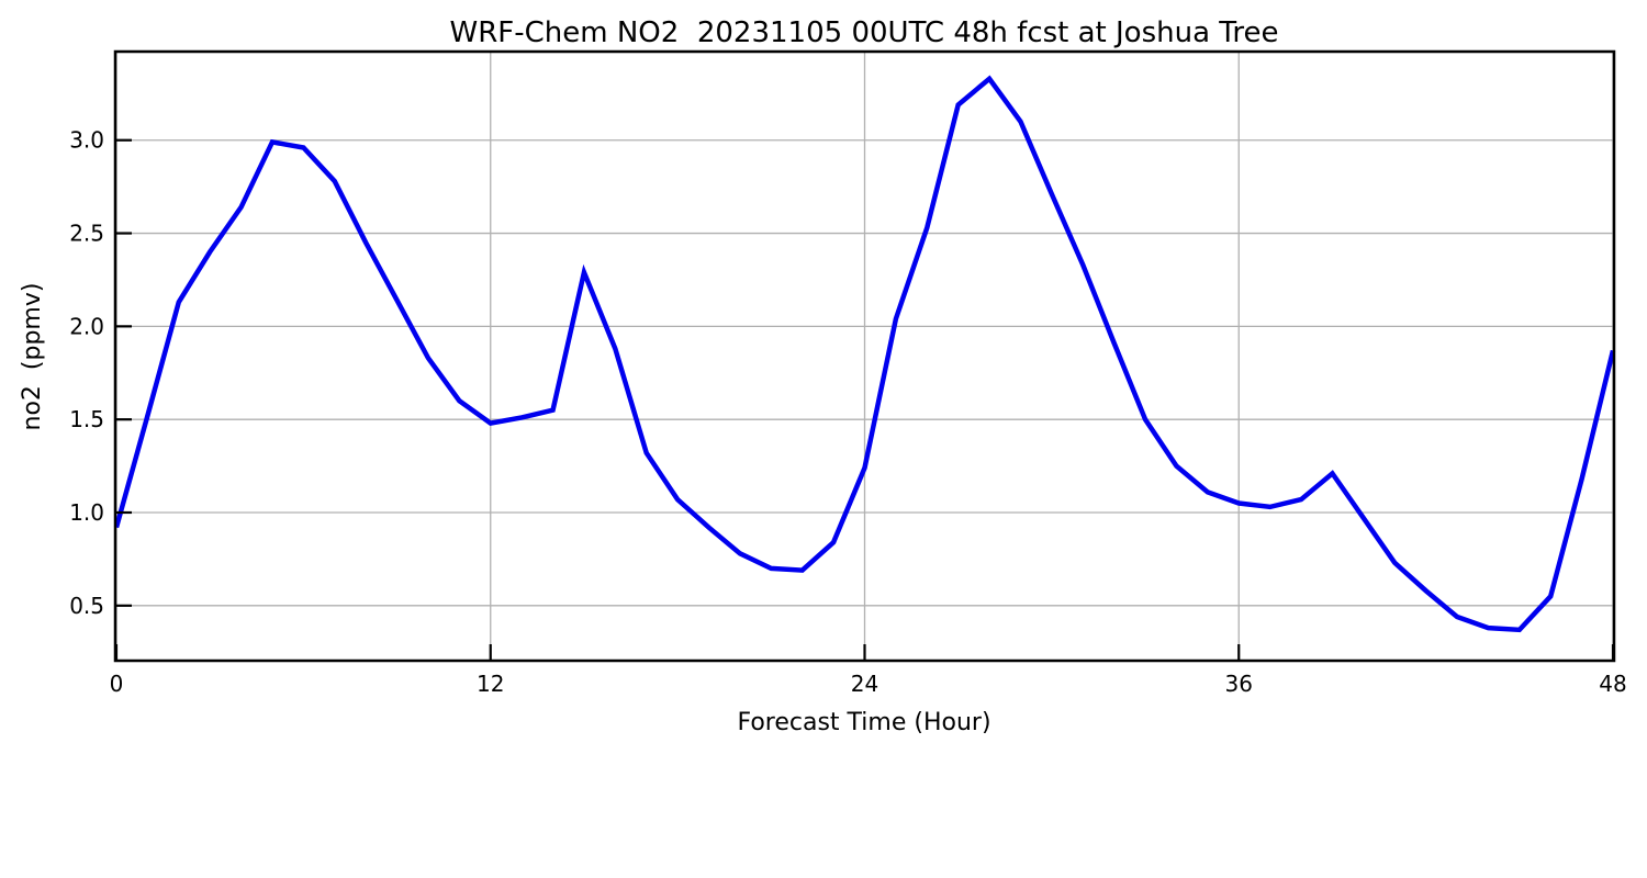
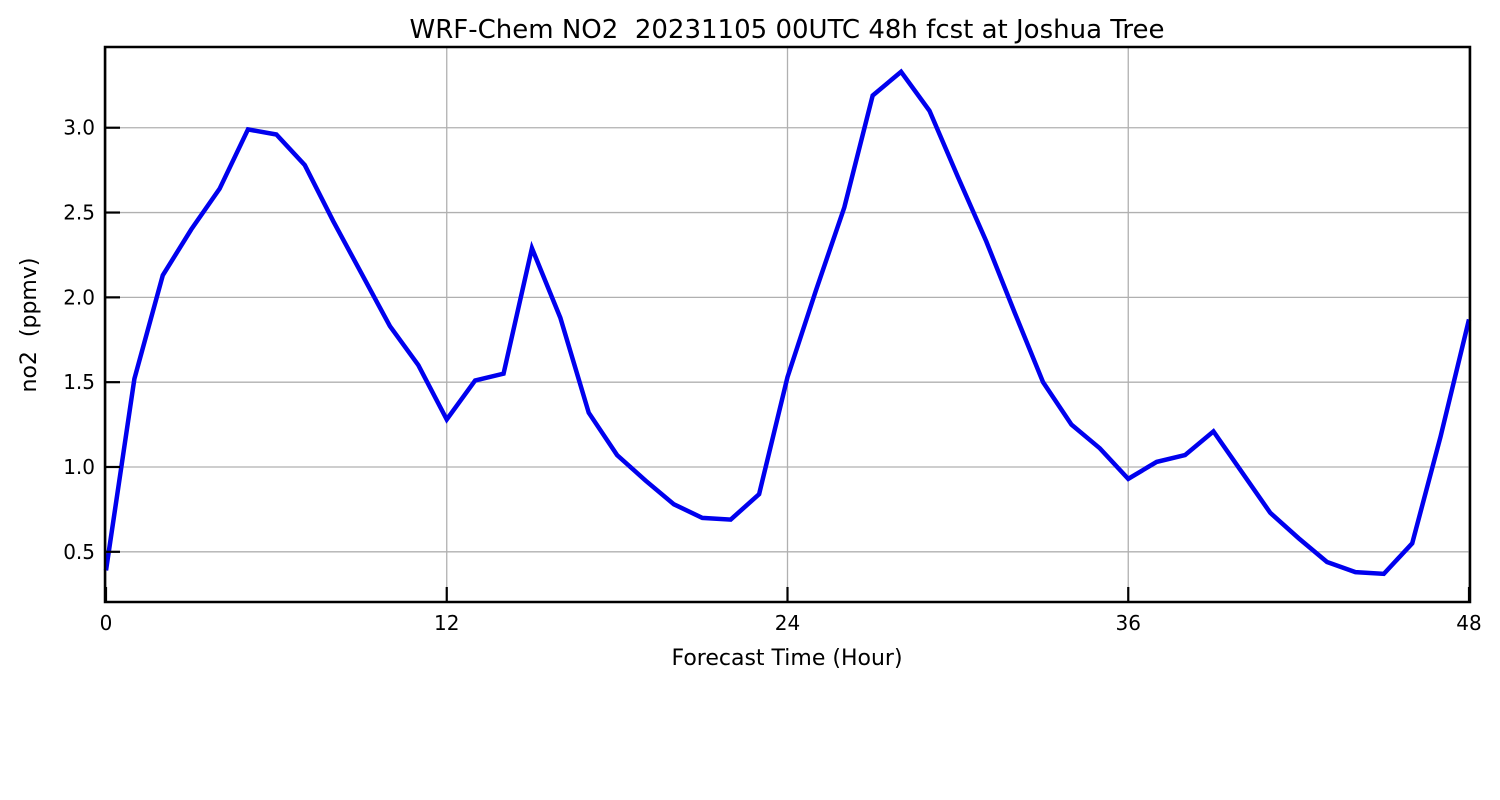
0: 0.92 -> 0.39
12: 1.48 -> 1.28
24: 1.24 -> 1.53
36: 1.05 -> 0.93
